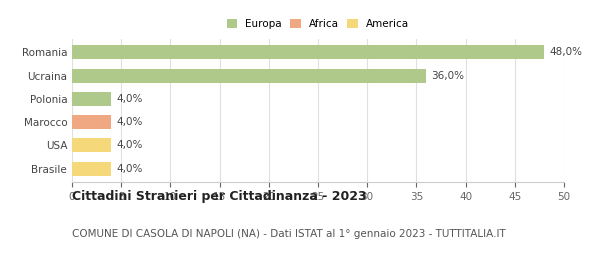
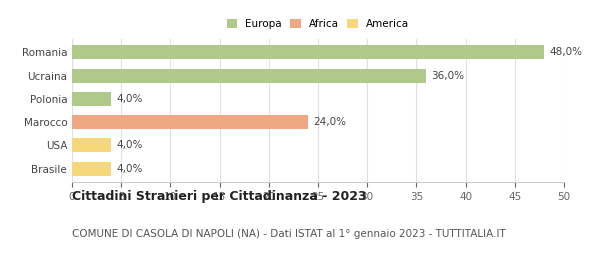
Marocco: 4,0% -> 24,0%
